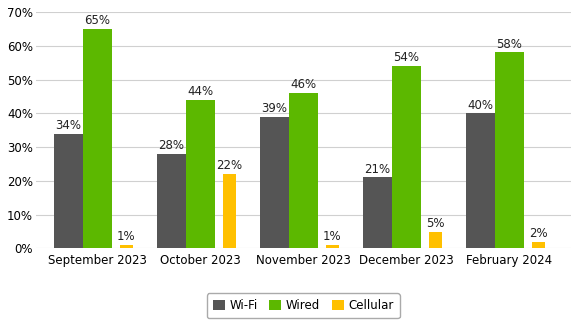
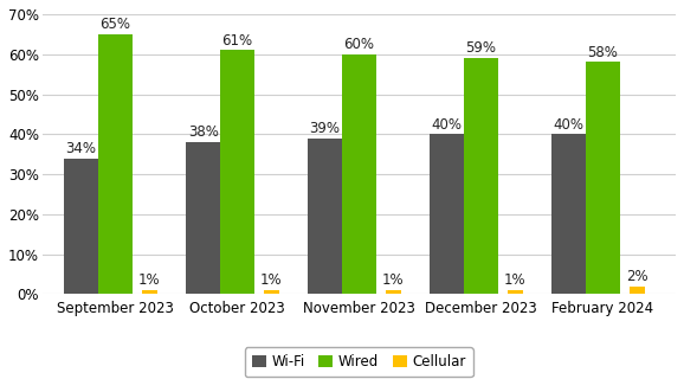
Wi-Fi/October 2023: 28% -> 38%
Wired/October 2023: 44% -> 61%
Cellular/October 2023: 22% -> 1%
Wired/November 2023: 46% -> 60%
Wi-Fi/December 2023: 21% -> 40%
Wired/December 2023: 54% -> 59%
Cellular/December 2023: 5% -> 1%
